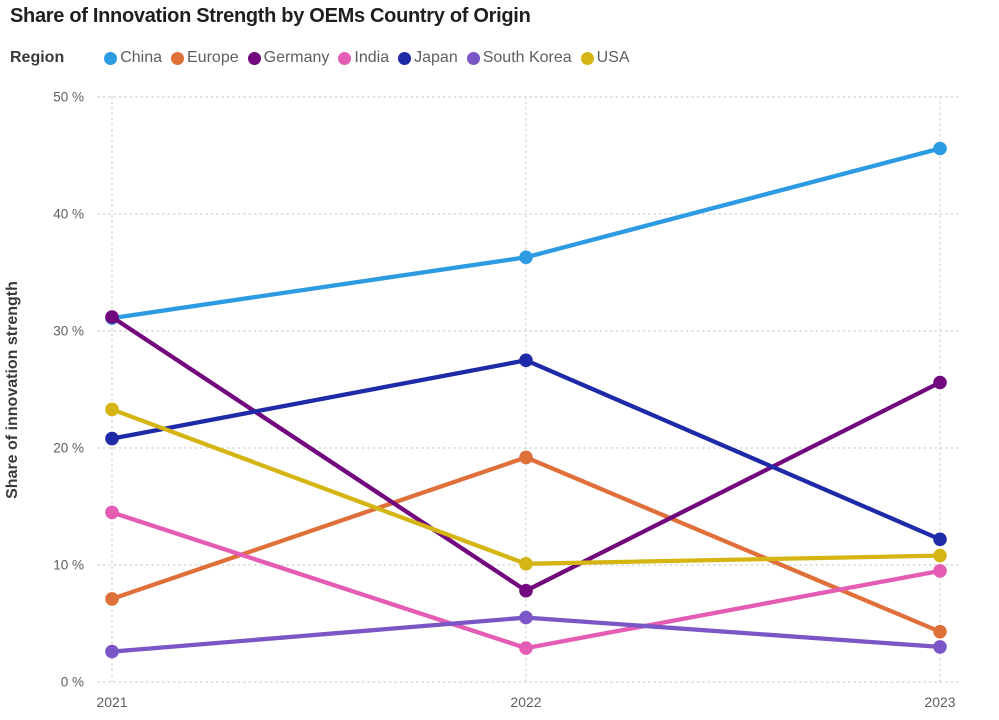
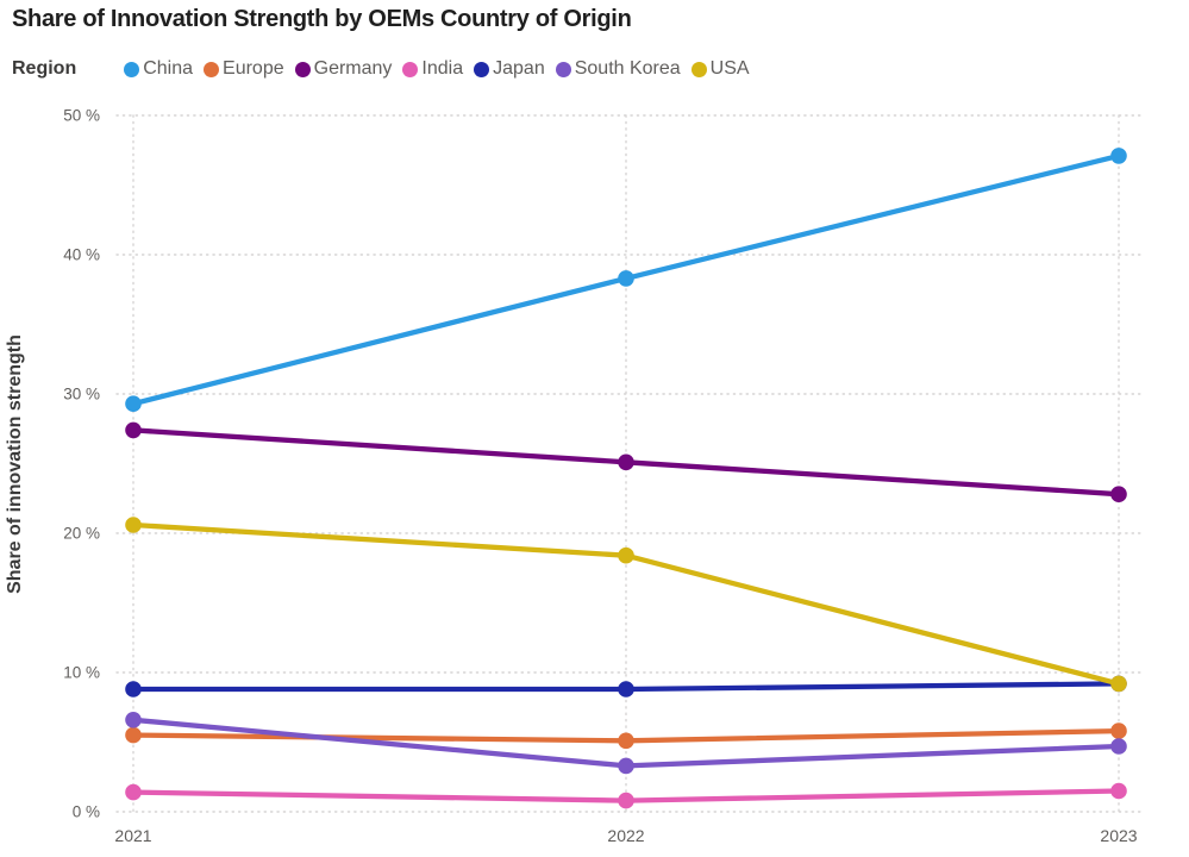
China/2021: 31.1% -> 29.3%
Europe/2021: 7.1% -> 5.5%
Germany/2021: 31.2% -> 27.4%
India/2021: 14.5% -> 1.4%
Japan/2021: 20.8% -> 8.8%
South Korea/2021: 2.6% -> 6.6%
USA/2021: 23.3% -> 20.6%
China/2022: 36.3% -> 38.3%
Europe/2022: 19.2% -> 5.1%
Germany/2022: 7.8% -> 25.1%
India/2022: 2.9% -> 0.8%
Japan/2022: 27.5% -> 8.8%
South Korea/2022: 5.5% -> 3.3%
USA/2022: 10.1% -> 18.4%
China/2023: 45.6% -> 47.1%
Europe/2023: 4.3% -> 5.8%
Germany/2023: 25.6% -> 22.8%
India/2023: 9.5% -> 1.5%
Japan/2023: 12.2% -> 9.2%
South Korea/2023: 3.0% -> 4.7%
USA/2023: 10.8% -> 9.2%
